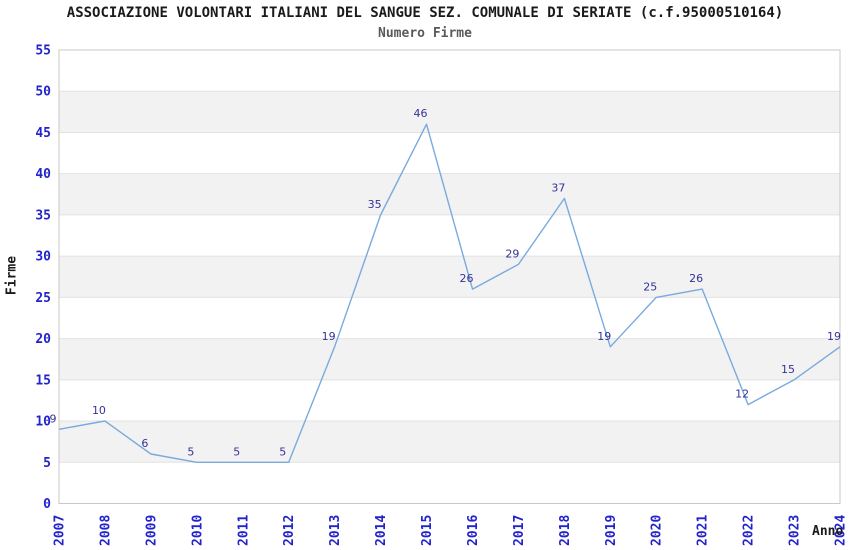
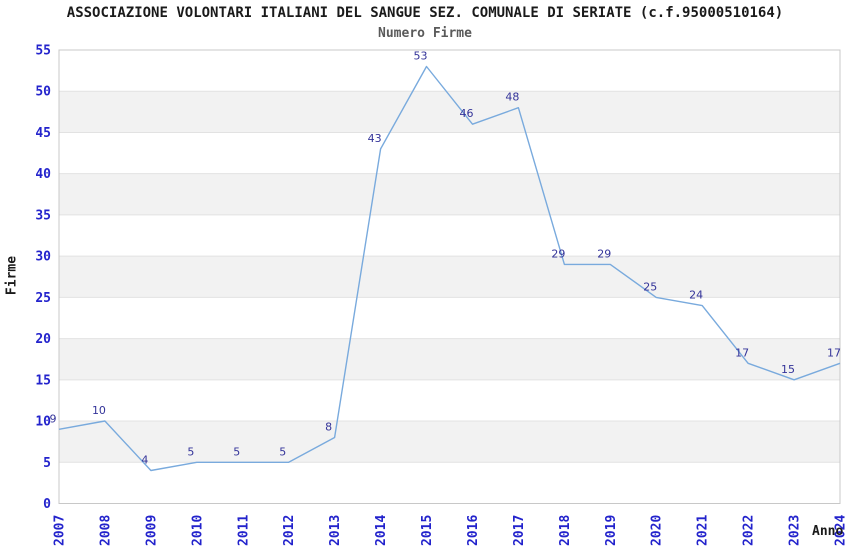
2009: 6 -> 4
2013: 19 -> 8
2014: 35 -> 43
2015: 46 -> 53
2016: 26 -> 46
2017: 29 -> 48
2018: 37 -> 29
2019: 19 -> 29
2021: 26 -> 24
2022: 12 -> 17
2024: 19 -> 17
